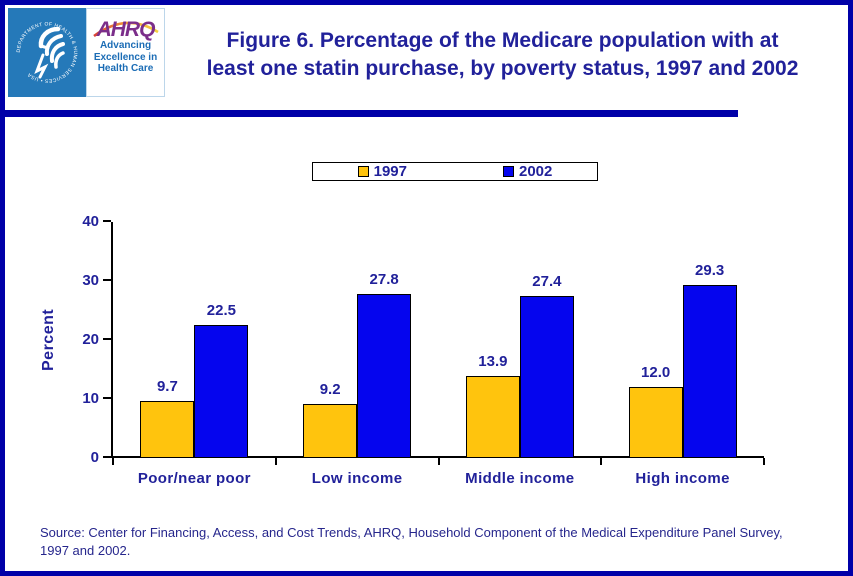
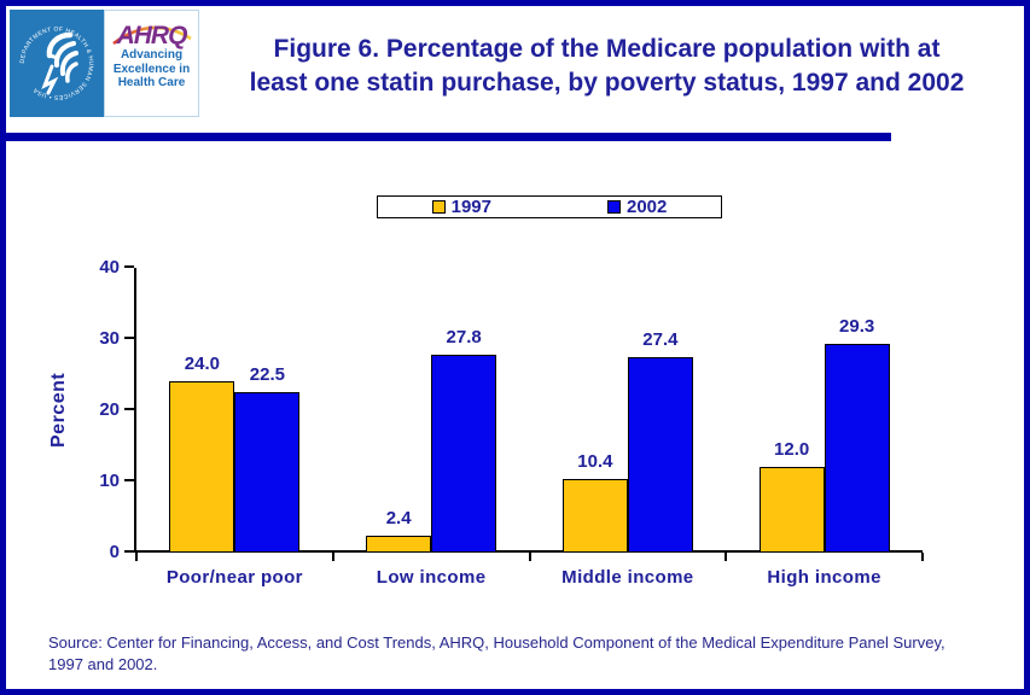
1997/Poor/near poor: 9.7 -> 24.0
1997/Low income: 9.2 -> 2.4
1997/Middle income: 13.9 -> 10.4
